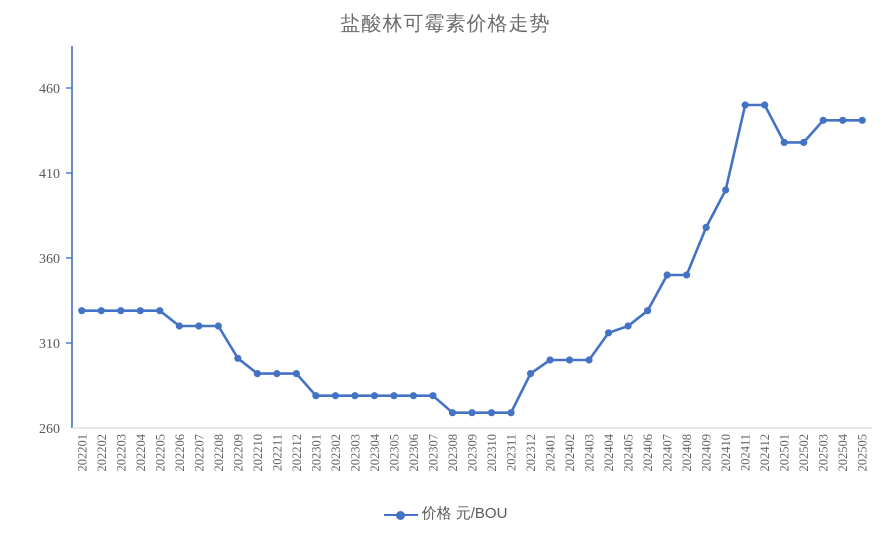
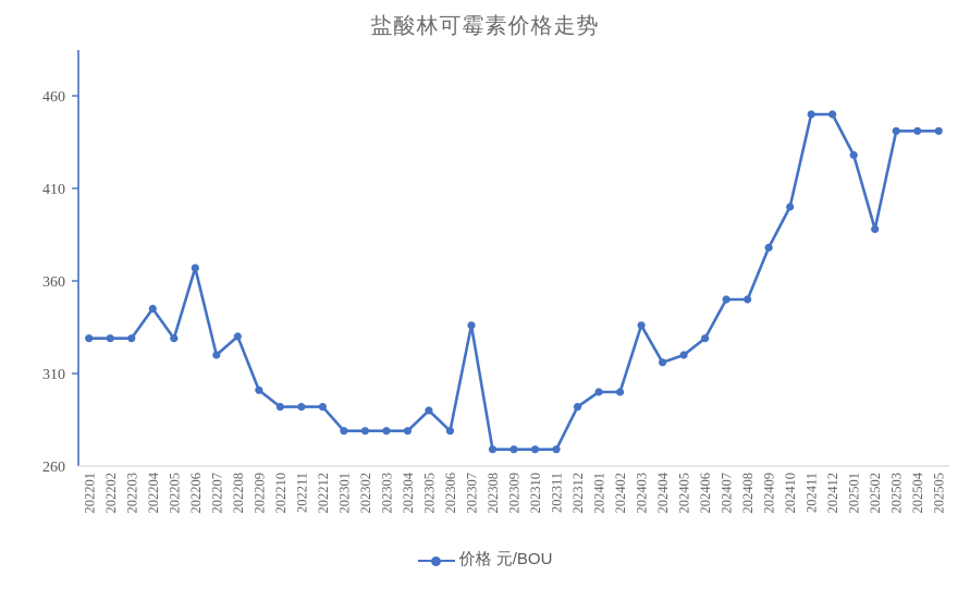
202204: 329 -> 345
202206: 320 -> 367
202208: 320 -> 330
202305: 279 -> 290
202307: 279 -> 336
202403: 300 -> 336
202502: 428 -> 388
